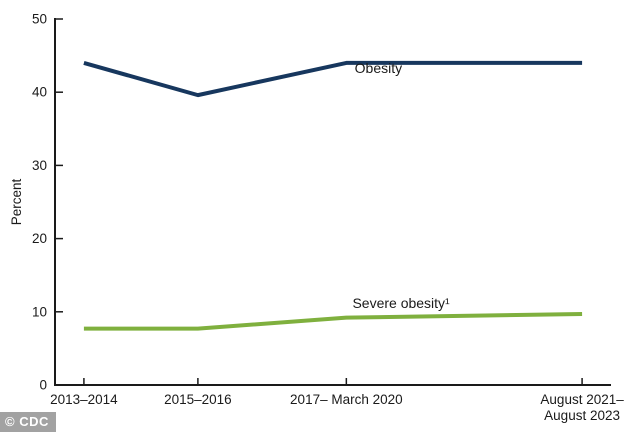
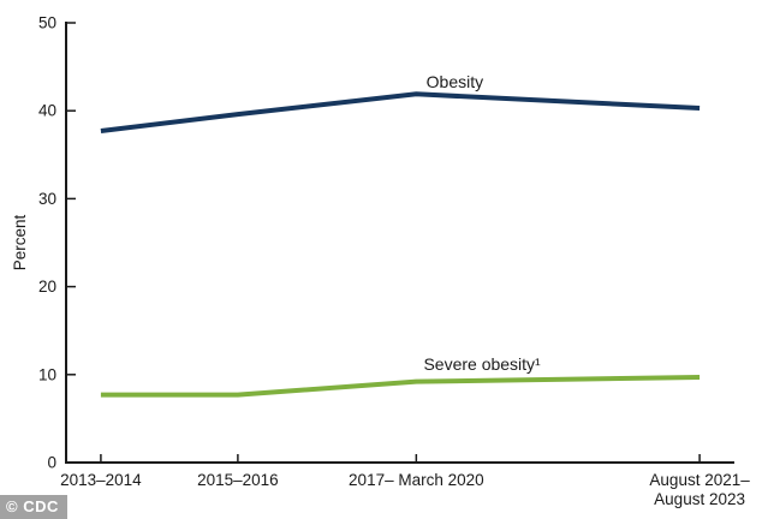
Obesity/2013–2014: 44 -> 38
Obesity/2017– March 2020: 44 -> 42
Obesity/August 2021– August 2023: 44 -> 40
